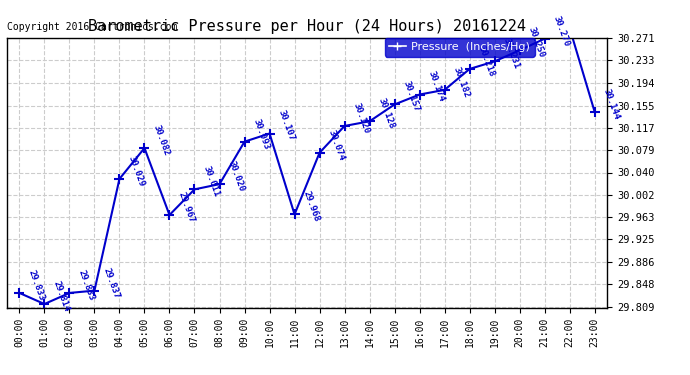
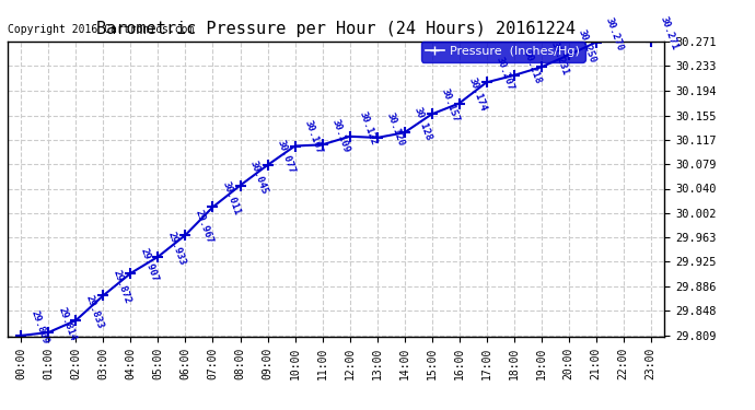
00:00: 29.833 -> 29.809
03:00: 29.837 -> 29.872
04:00: 30.029 -> 29.907
05:00: 30.082 -> 29.933
08:00: 30.020 -> 30.045
09:00: 30.093 -> 30.077
11:00: 29.968 -> 30.109
12:00: 30.074 -> 30.122
17:00: 30.182 -> 30.207
23:00: 30.144 -> 30.271
